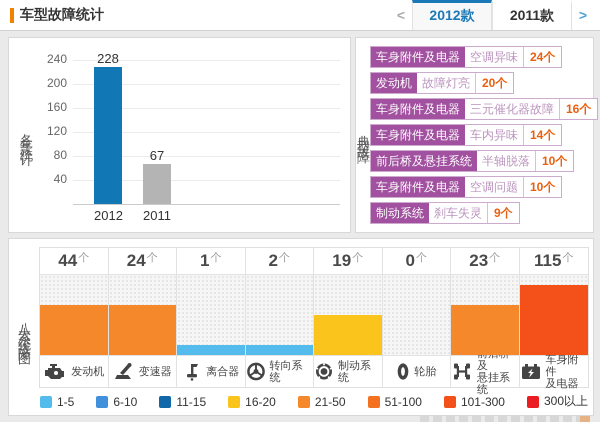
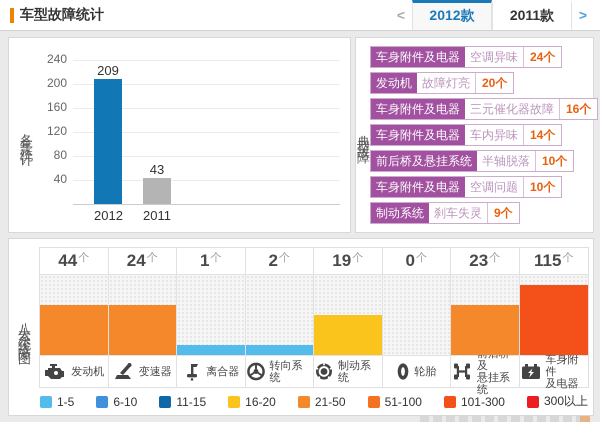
各年款统计/2012: 228 -> 209
各年款统计/2011: 67 -> 43
